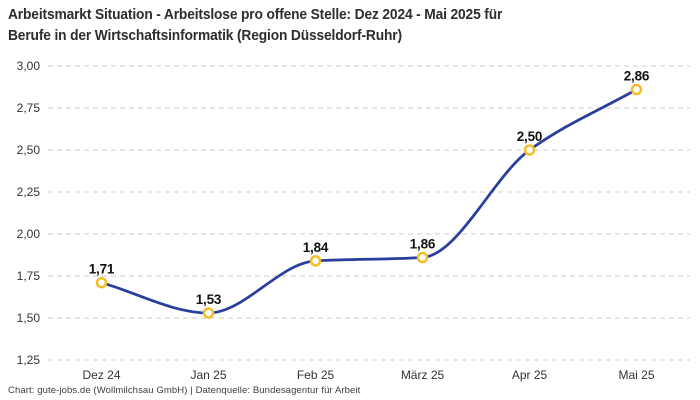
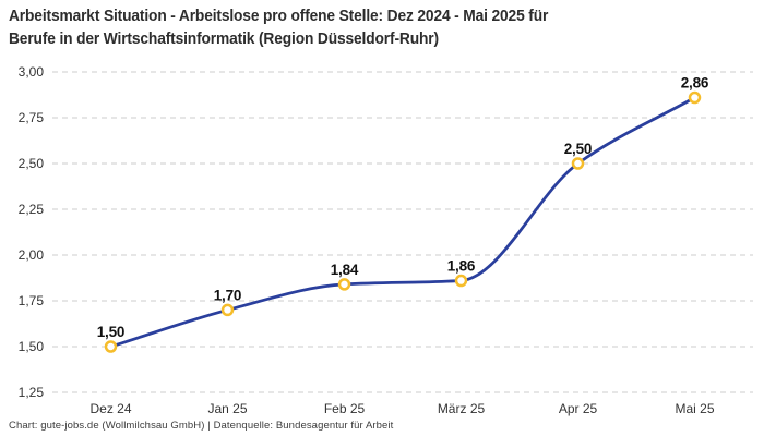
Dez 24: 1,71 -> 1,50
Jan 25: 1,53 -> 1,70
